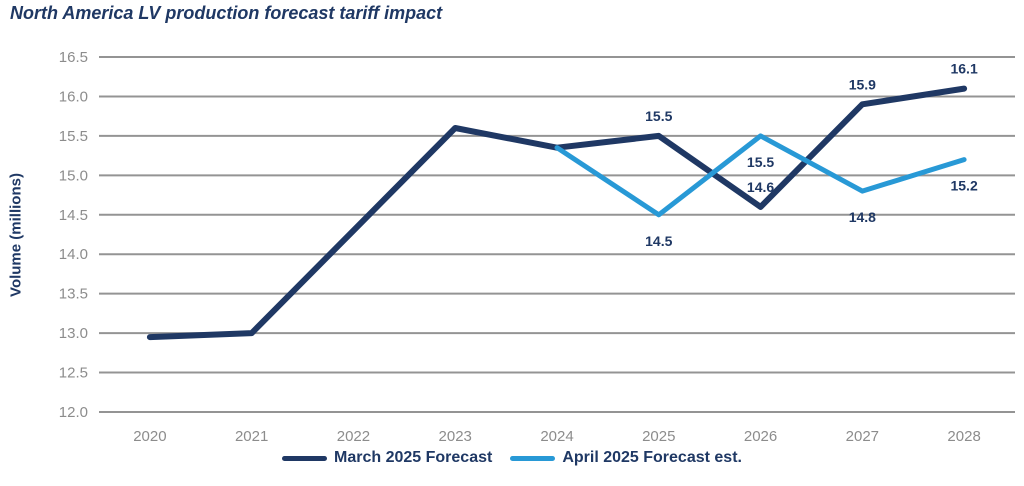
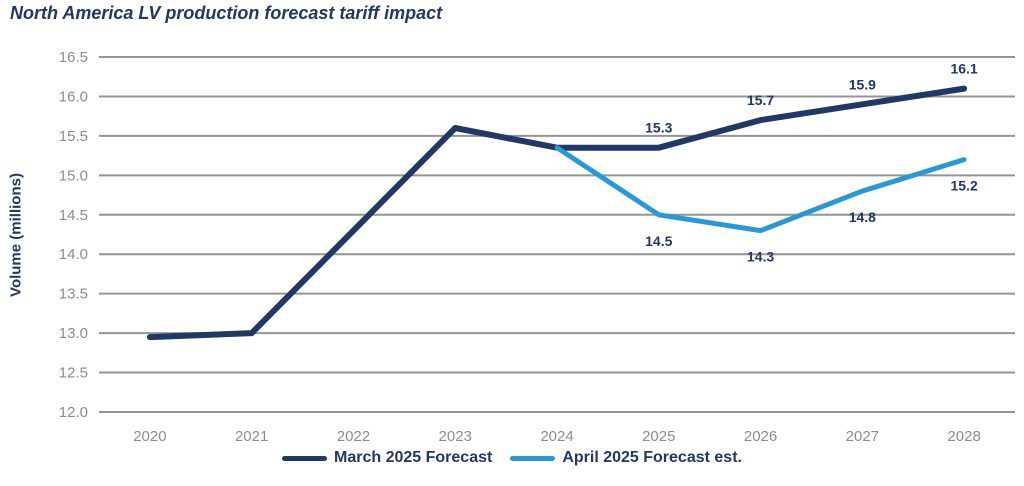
March 2025 Forecast/2025: 15.5 -> 15.3
March 2025 Forecast/2026: 14.6 -> 15.7
April 2025 Forecast est./2026: 15.5 -> 14.3
